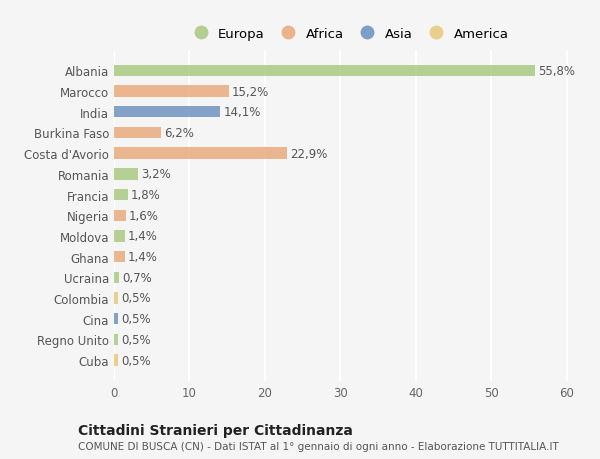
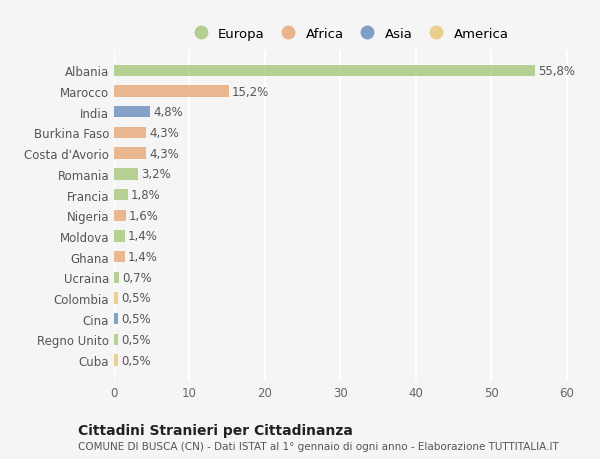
India: 14,1% -> 4,8%
Burkina Faso: 6,2% -> 4,3%
Costa d'Avorio: 22,9% -> 4,3%
